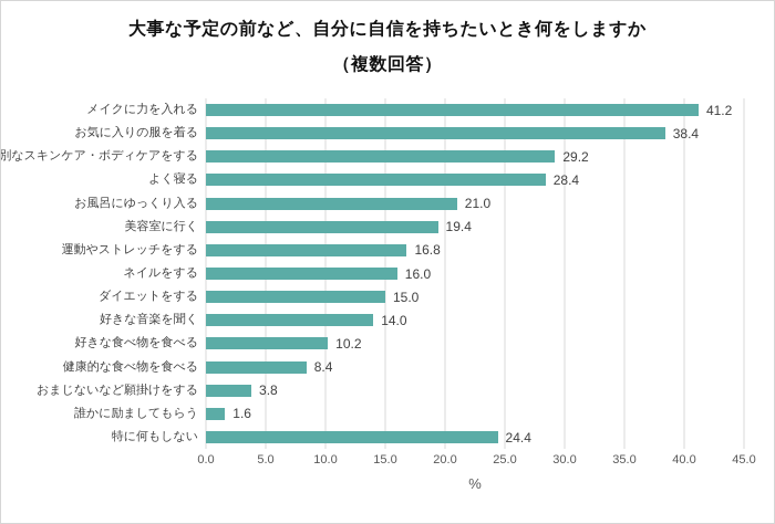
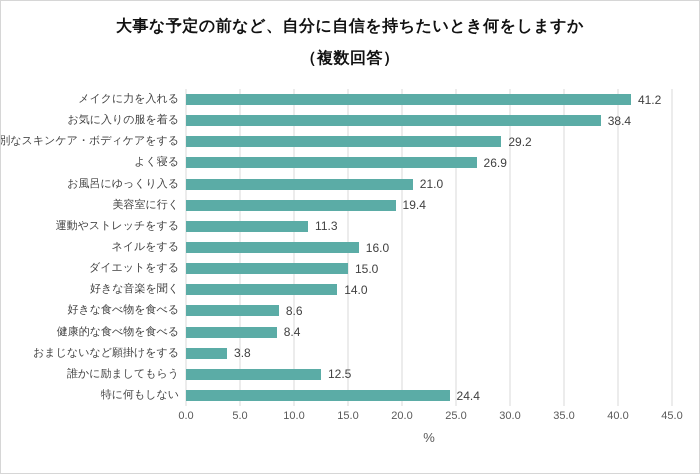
よく寝る: 28.4 -> 26.9
運動やストレッチをする: 16.8 -> 11.3
好きな食べ物を食べる: 10.2 -> 8.6
誰かに励ましてもらう: 1.6 -> 12.5
